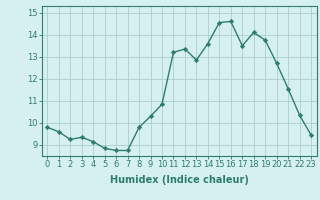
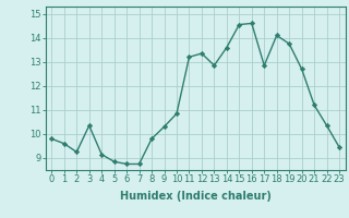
3: 9.35 -> 10.35
17: 13.50 -> 12.85
21: 11.55 -> 11.20
